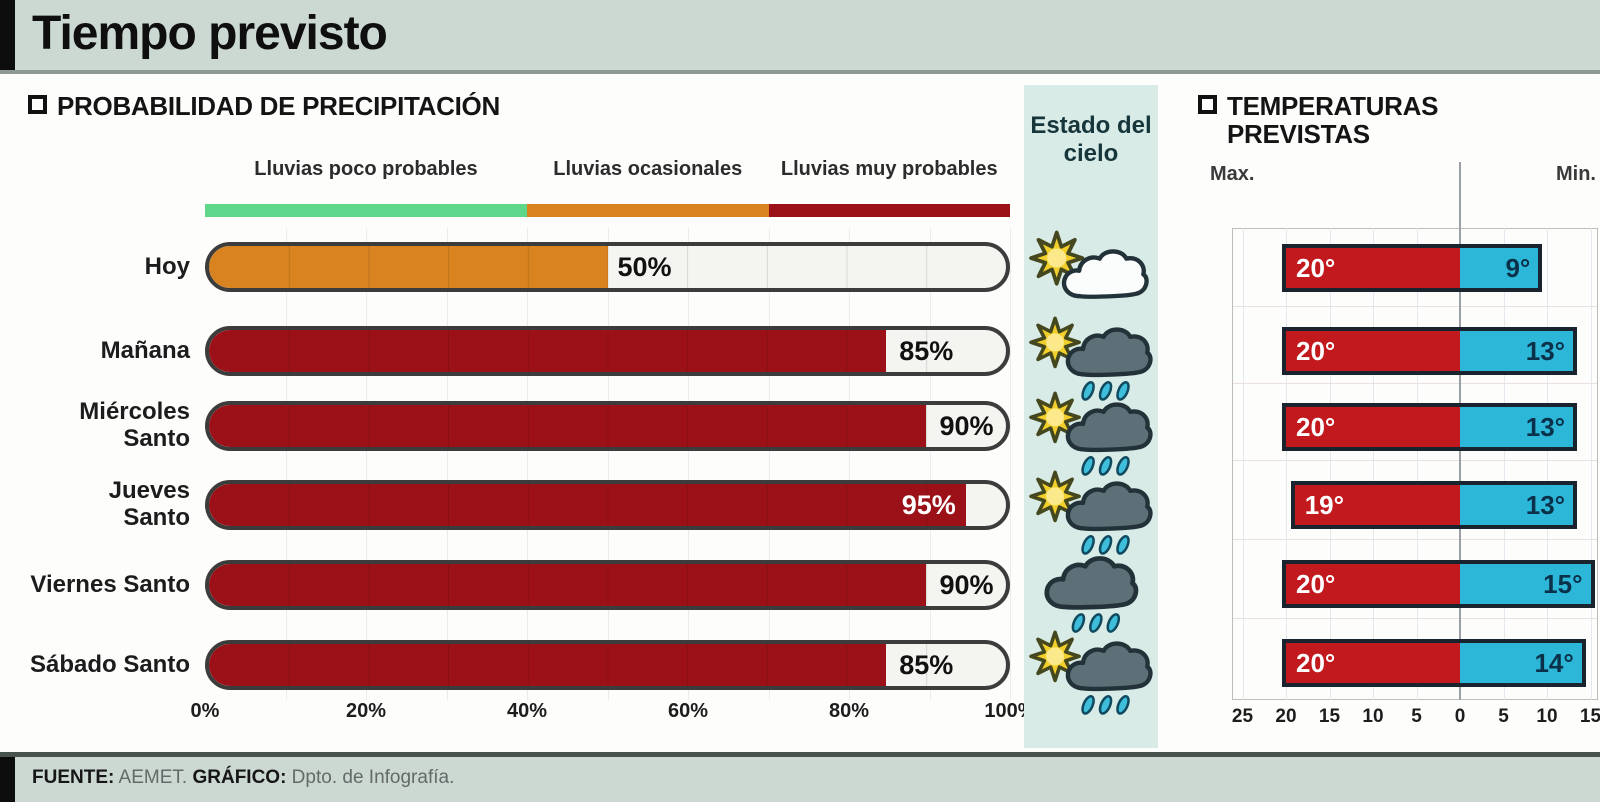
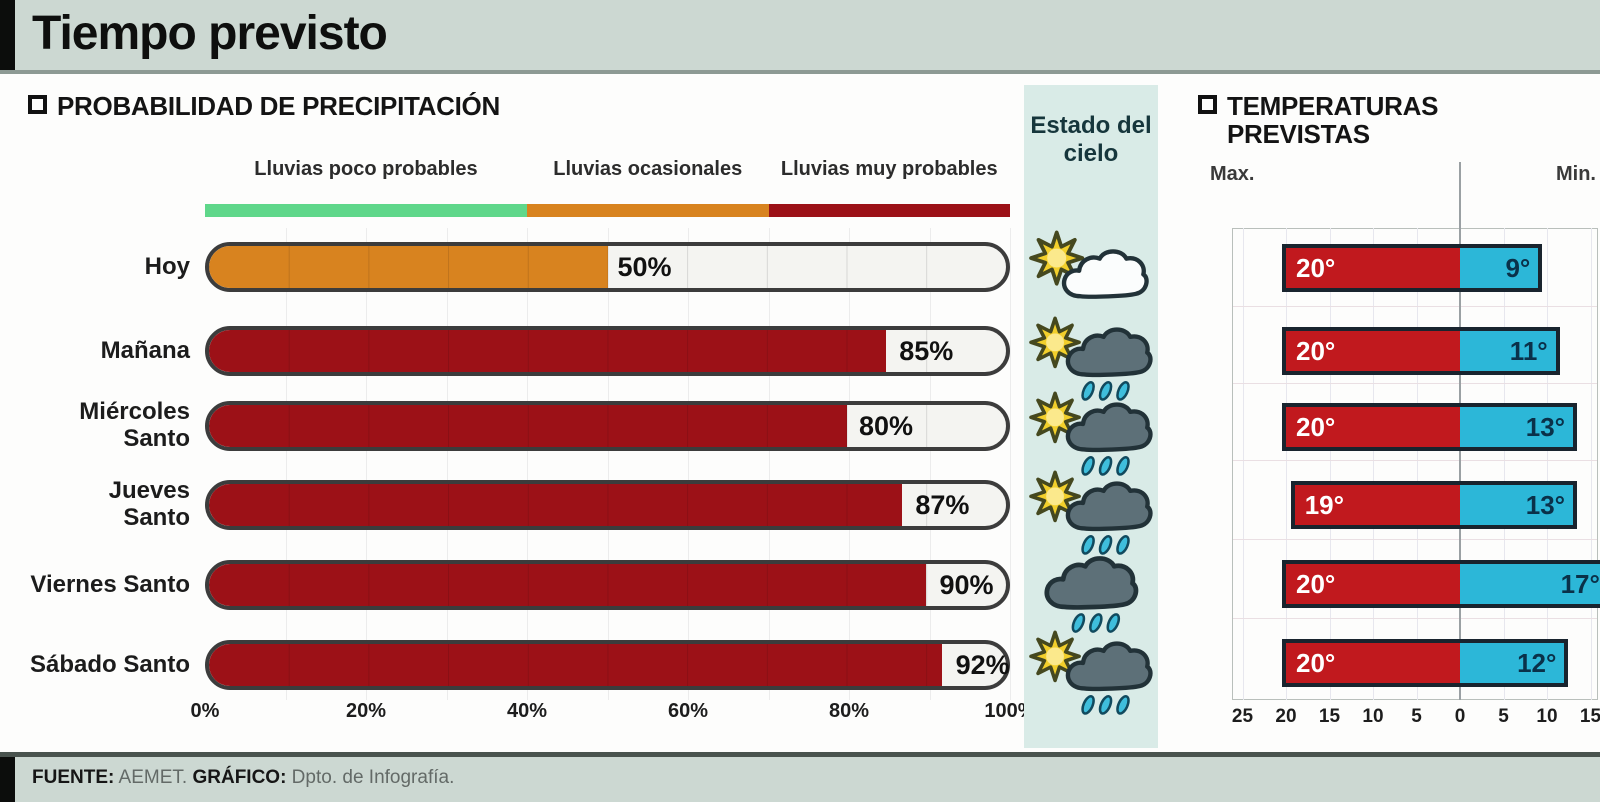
PROBABILIDAD DE PRECIPITACIÓN/Miércoles Santo: 90% -> 80%
PROBABILIDAD DE PRECIPITACIÓN/Jueves Santo: 95% -> 87%
PROBABILIDAD DE PRECIPITACIÓN/Sábado Santo: 85% -> 92%
TEMPERATURAS PREVISTAS/Min./Mañana: 13° -> 11°
TEMPERATURAS PREVISTAS/Min./Viernes Santo: 15° -> 17°
TEMPERATURAS PREVISTAS/Min./Sábado Santo: 14° -> 12°
